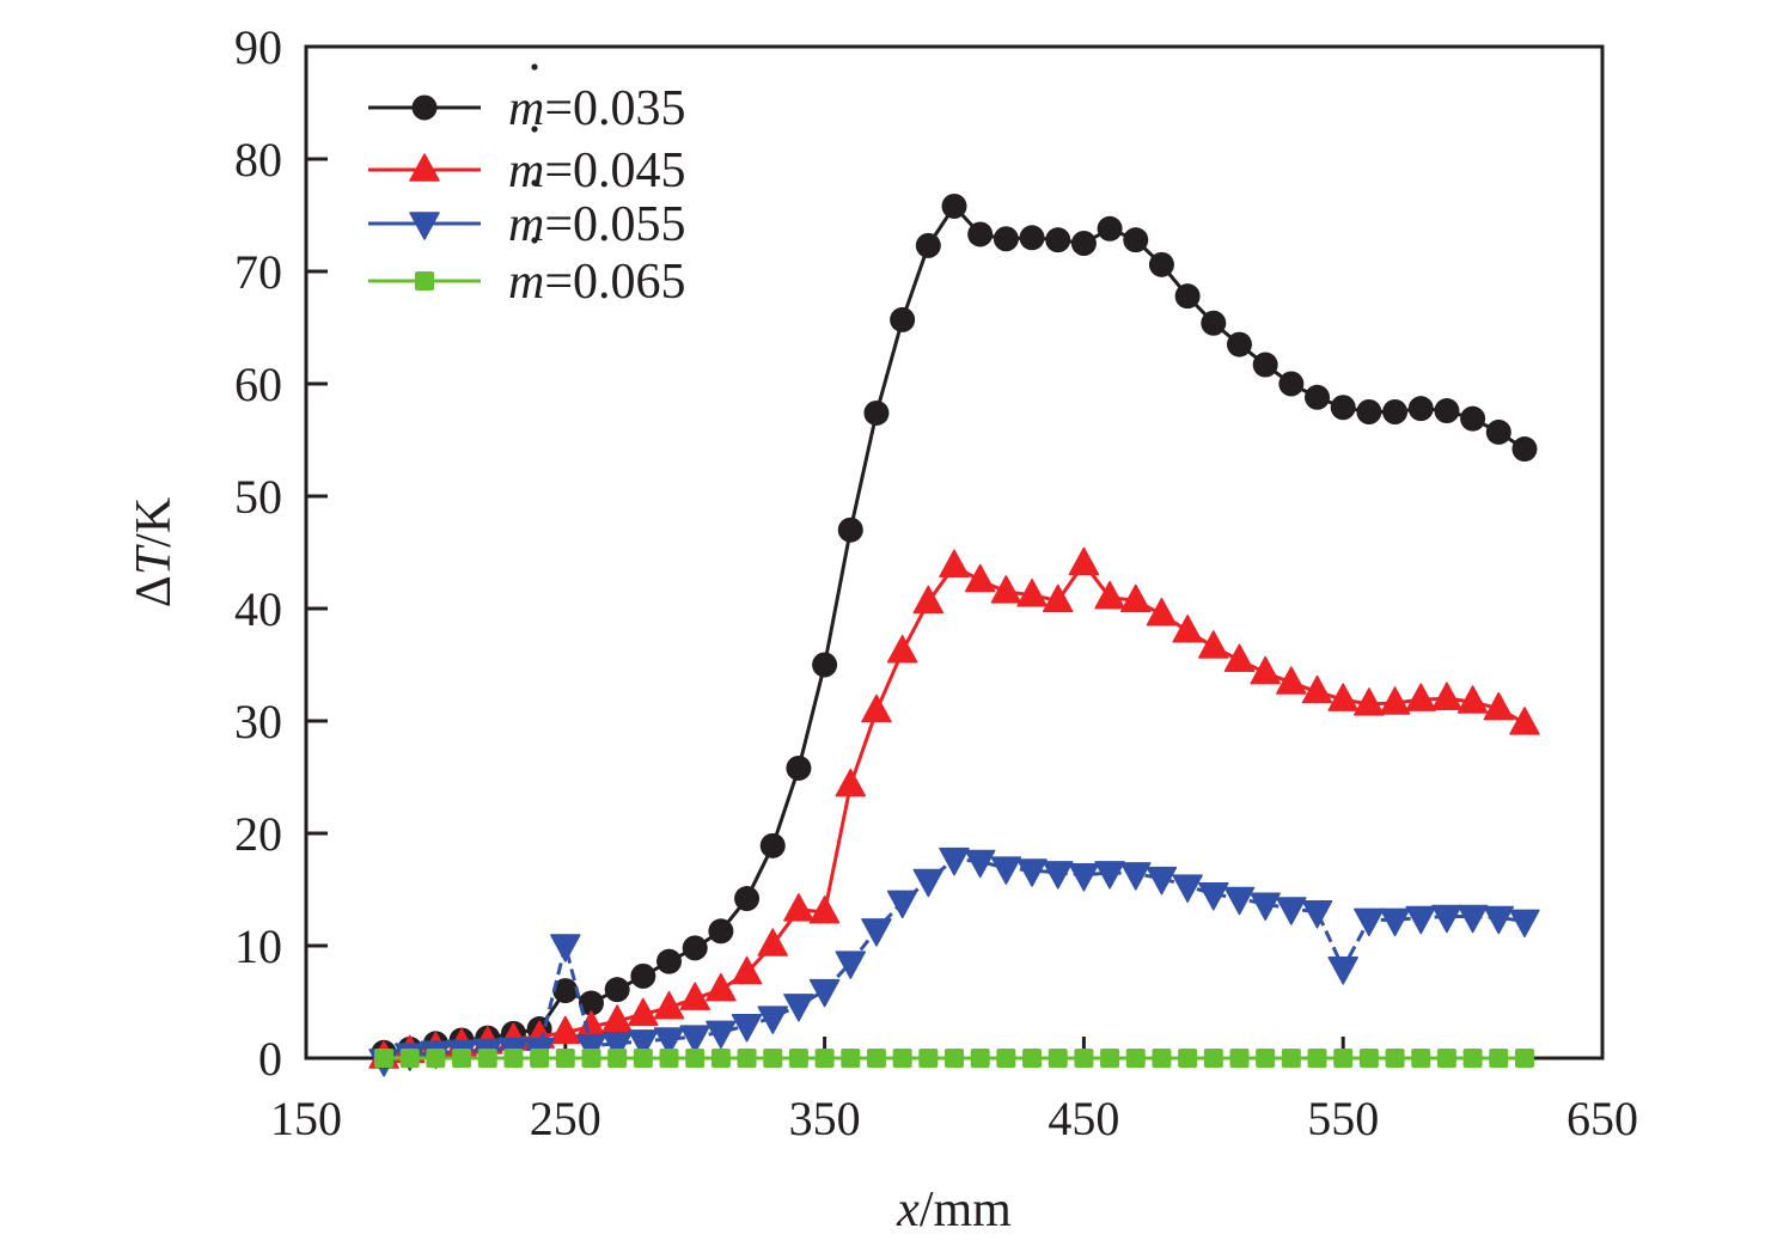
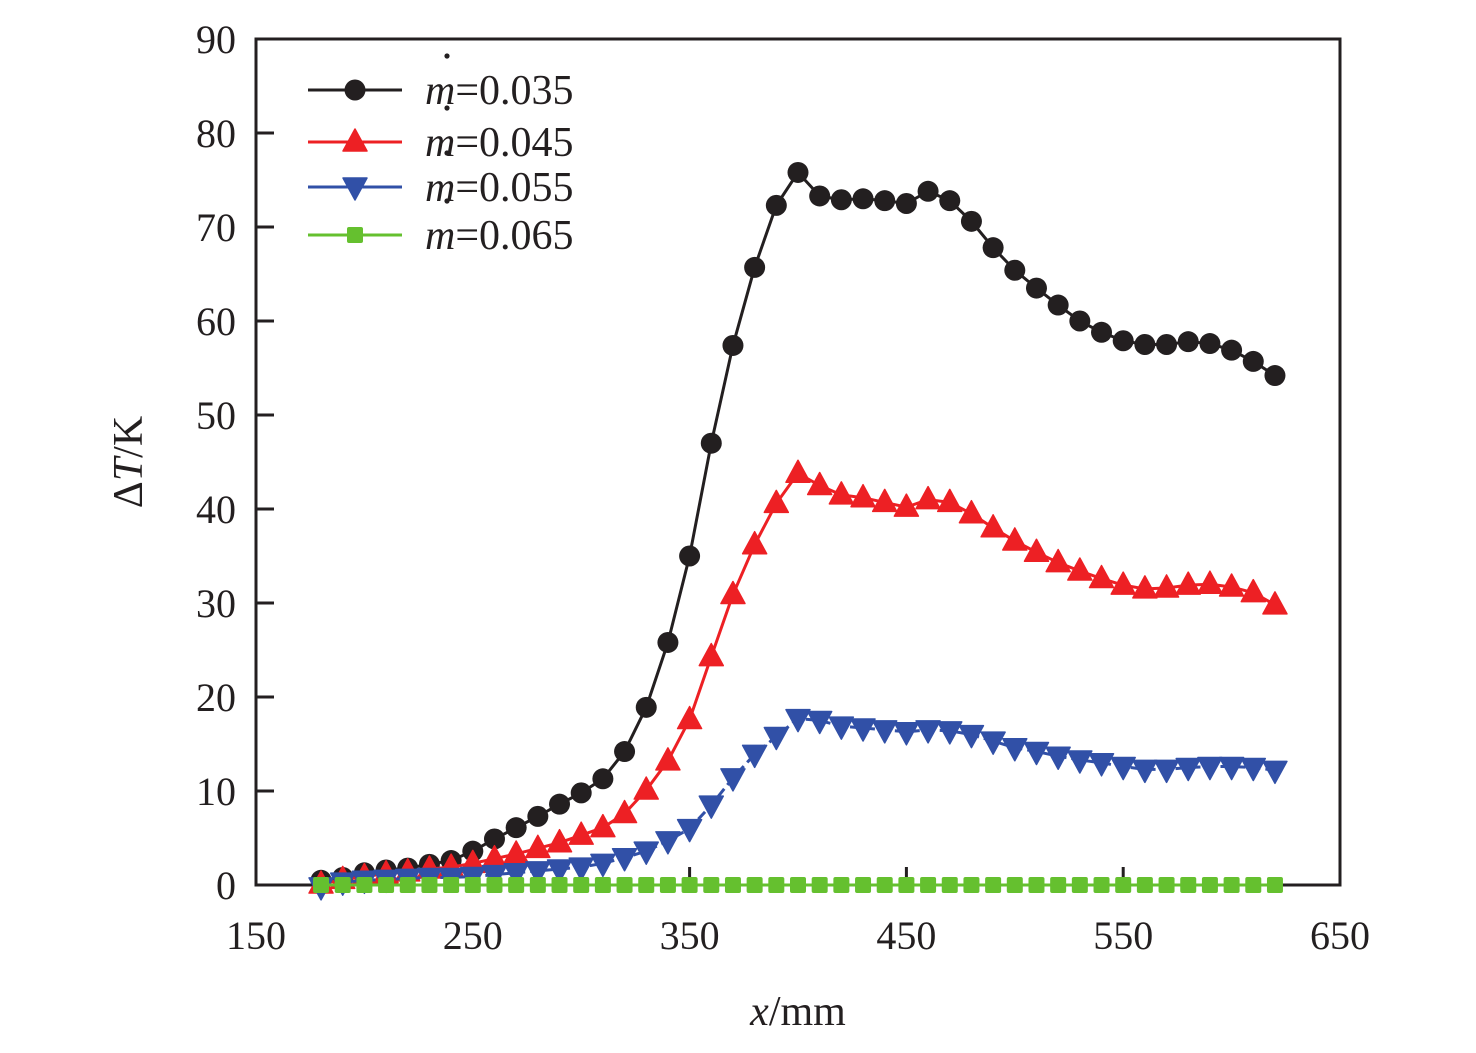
m=0.035/250: 6 -> 4
m=0.055/250: 10 -> 1
m=0.045/350: 13 -> 18
m=0.045/450: 44 -> 40
m=0.055/550: 8 -> 13
